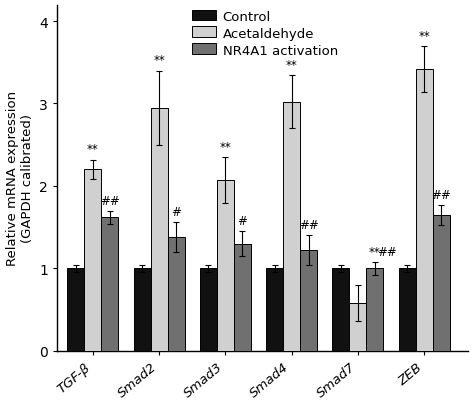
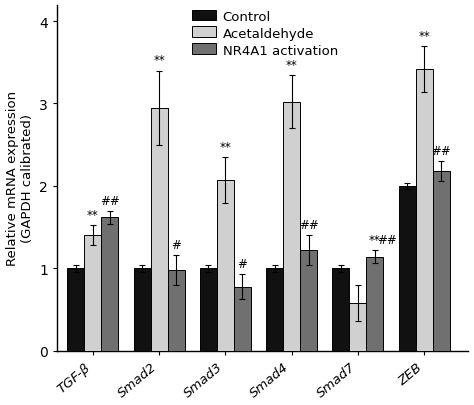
Acetaldehyde/TGF-β: 2.20 -> 1.40
NR4A1 activation/Smad2: 1.38 -> 0.98
NR4A1 activation/Smad3: 1.30 -> 0.78
NR4A1 activation/Smad7: 1.00 -> 1.14
Control/ZEB: 1 -> 2
NR4A1 activation/ZEB: 1.65 -> 2.18
